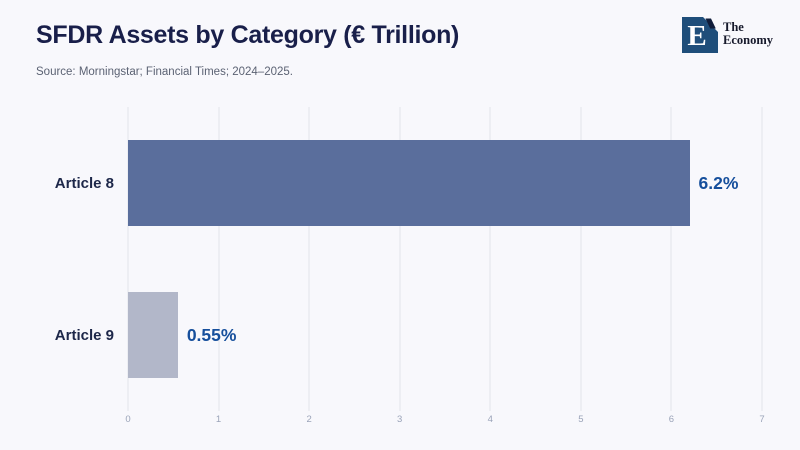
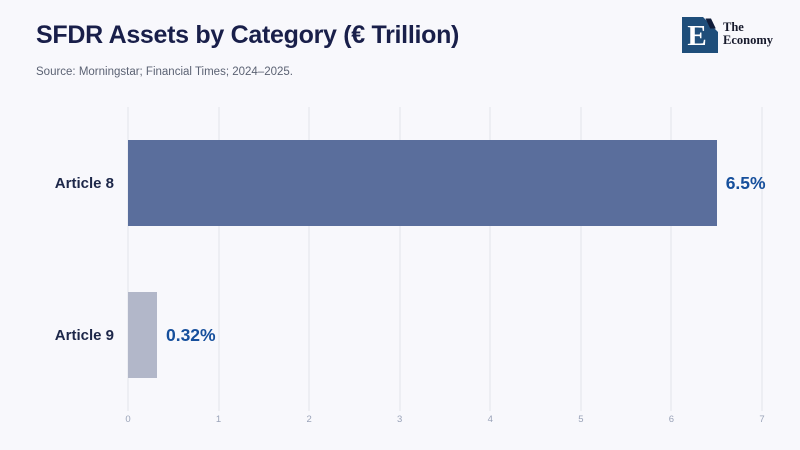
Article 8: 6.2% -> 6.5%
Article 9: 0.55% -> 0.32%
